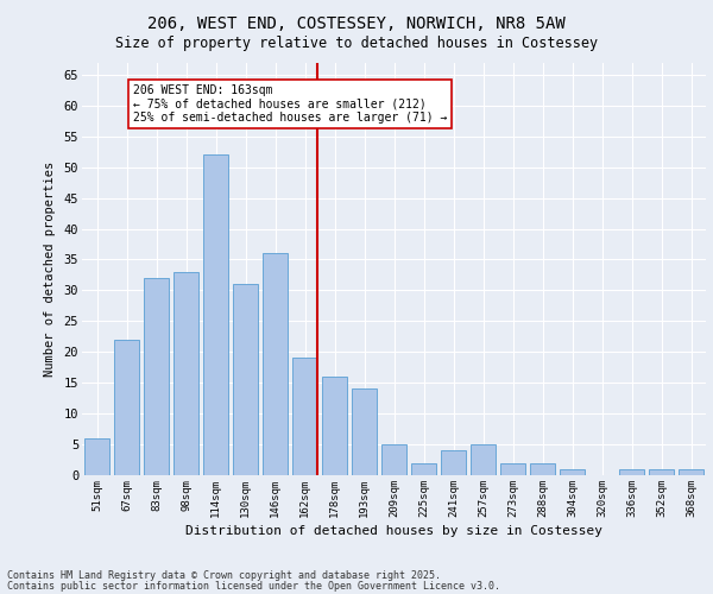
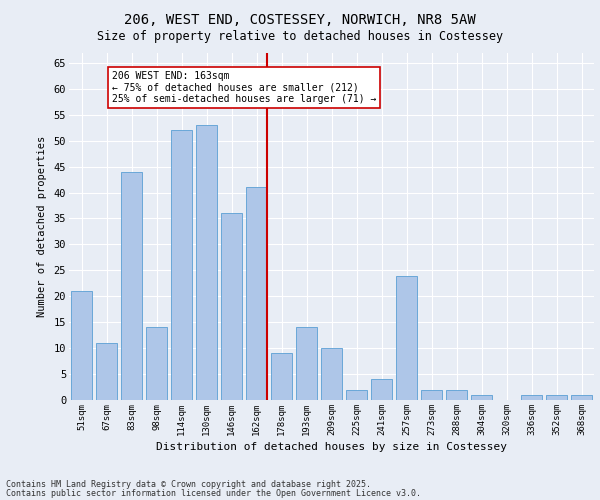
51sqm: 6 -> 21
67sqm: 22 -> 11
83sqm: 32 -> 44
98sqm: 33 -> 14
130sqm: 31 -> 53
162sqm: 19 -> 41
178sqm: 16 -> 9
209sqm: 5 -> 10
257sqm: 5 -> 24
